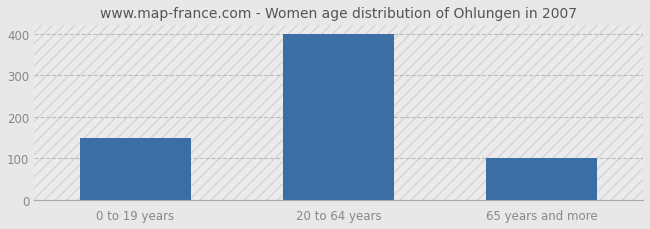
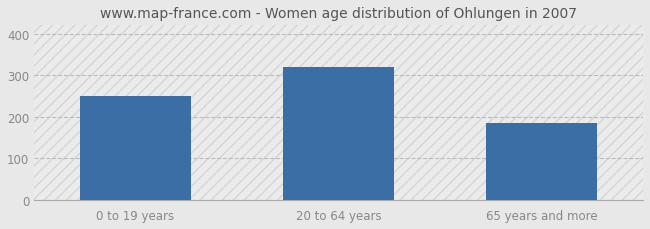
0 to 19 years: 148 -> 250
20 to 64 years: 400 -> 320
65 years and more: 100 -> 185
